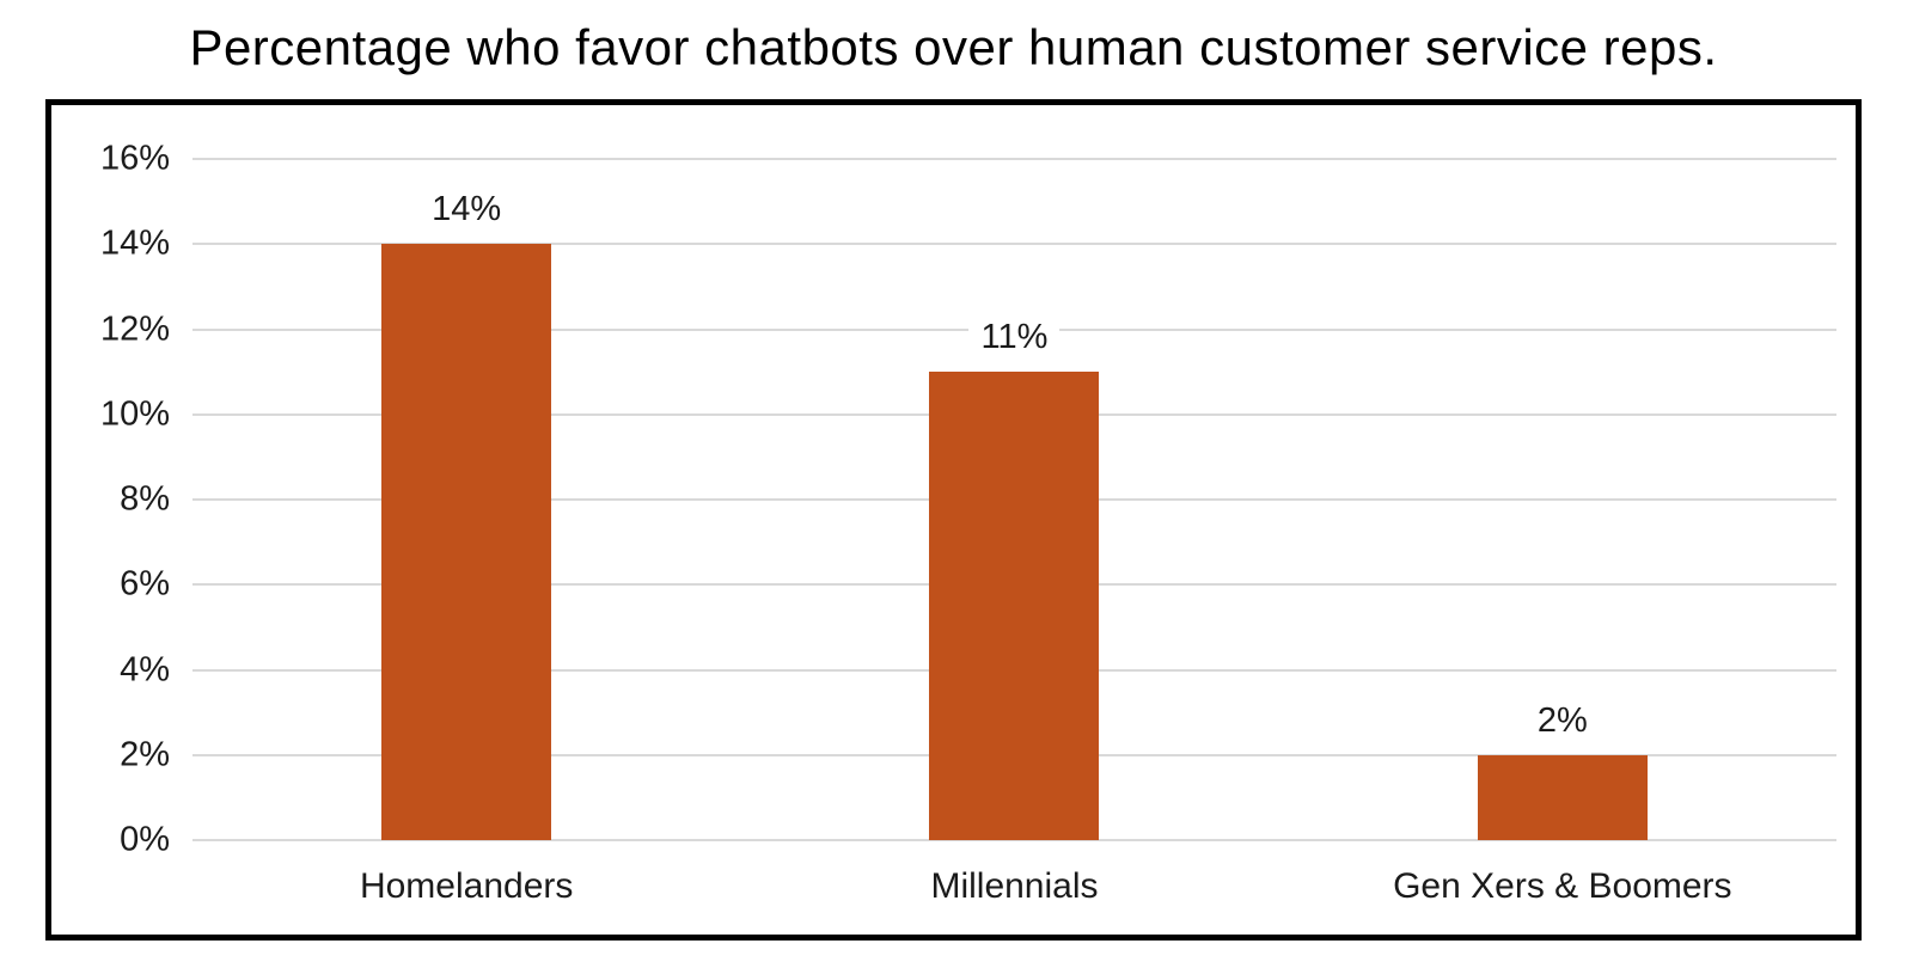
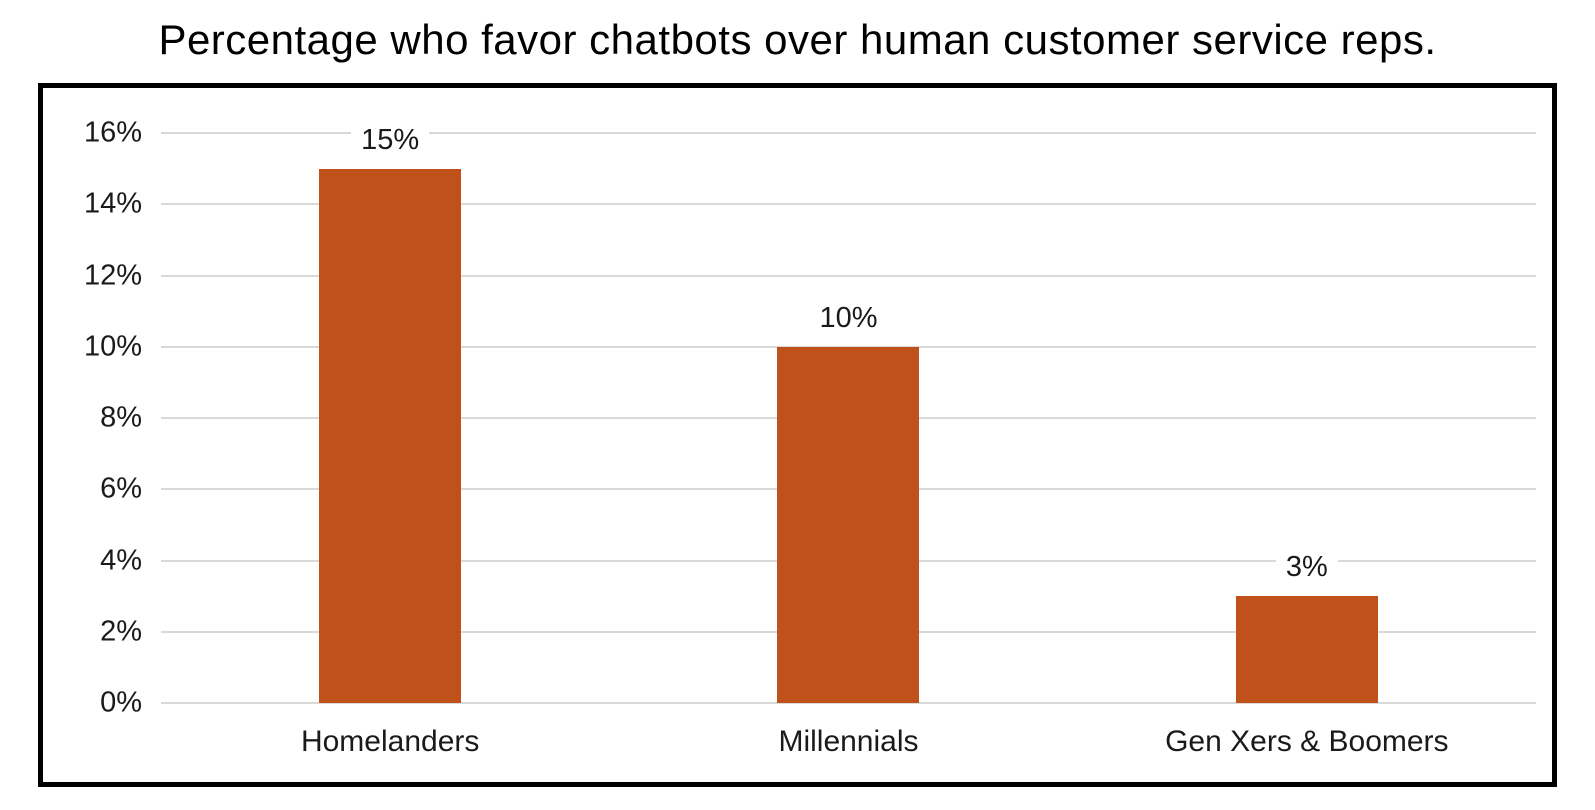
Homelanders: 14% -> 15%
Millennials: 11% -> 10%
Gen Xers & Boomers: 2% -> 3%
